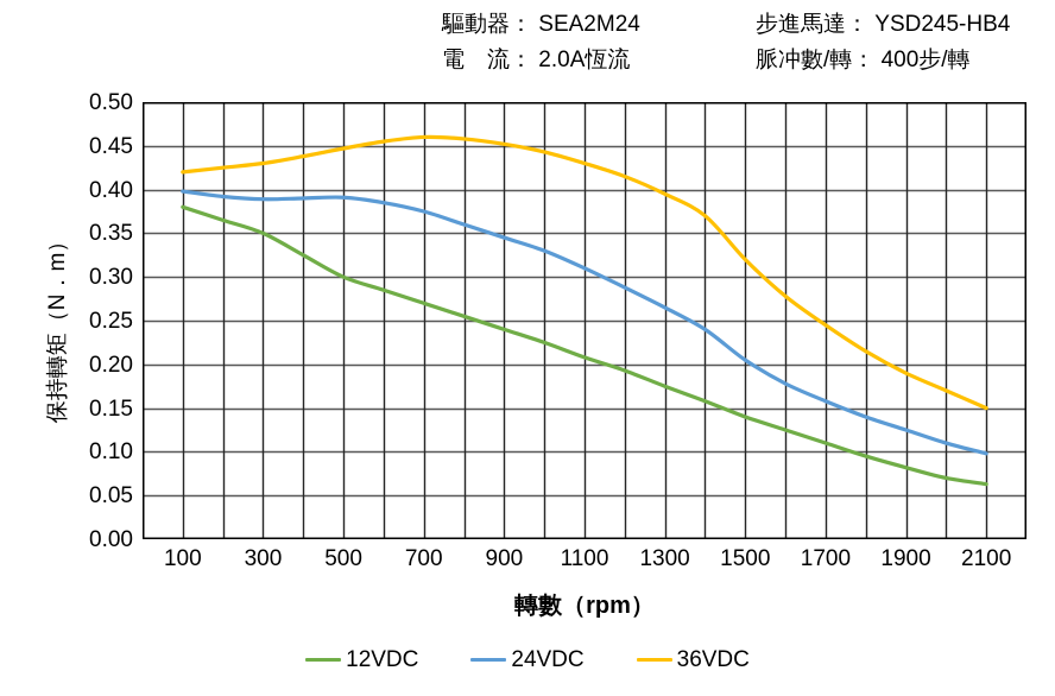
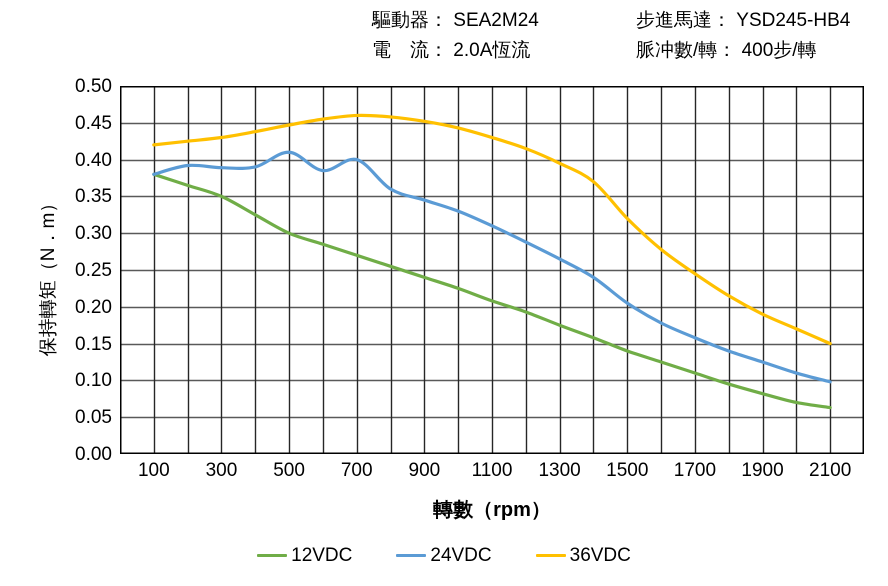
24VDC/100: 0.40 -> 0.38
24VDC/500: 0.39 -> 0.41
24VDC/700: 0.38 -> 0.40
